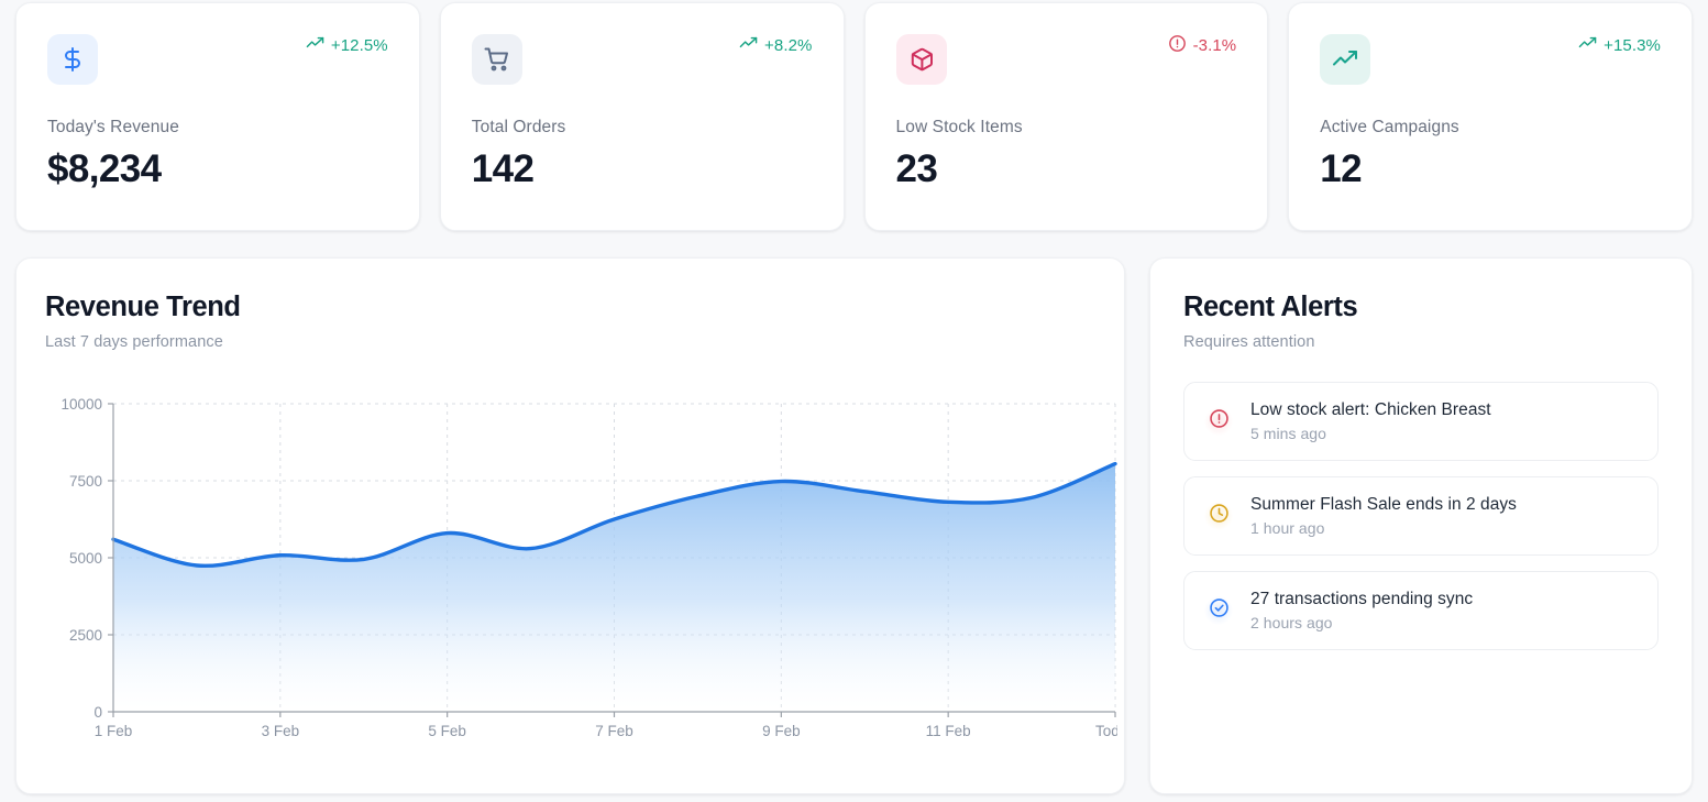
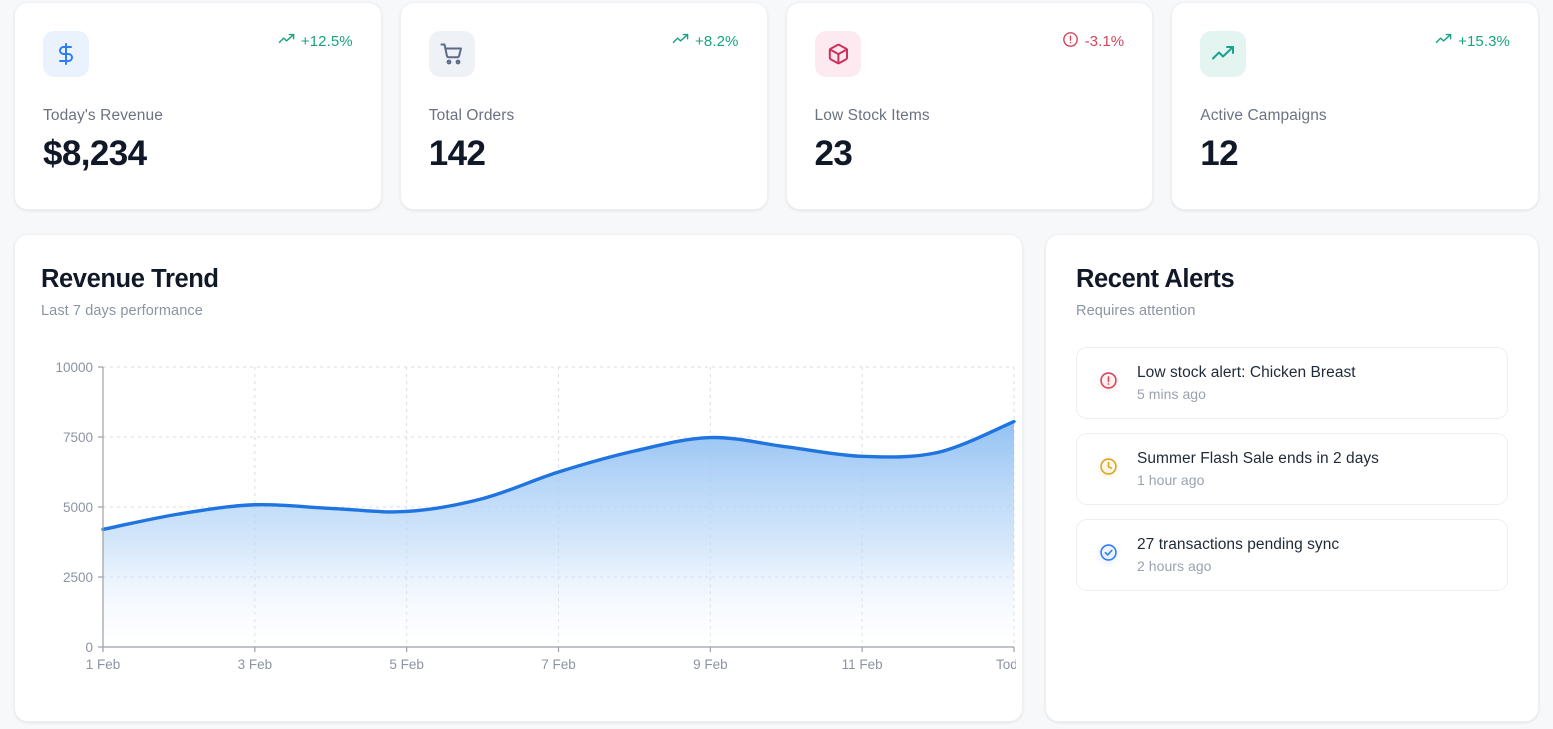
1 Feb: 5600 -> 4200
5 Feb: 5800 -> 4800
